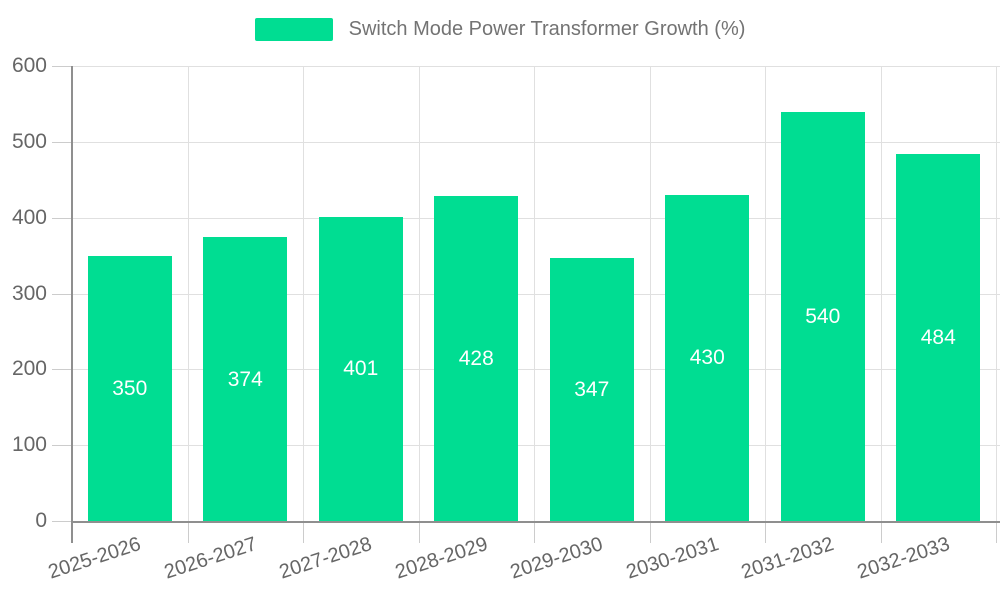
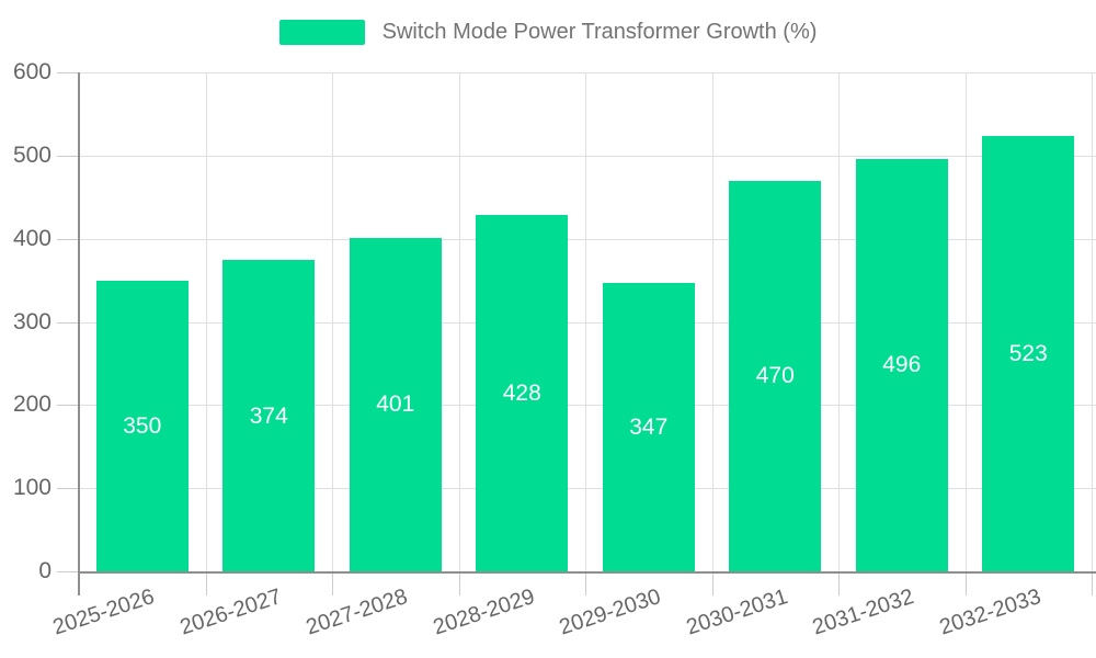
2030-2031: 430 -> 470
2031-2032: 540 -> 496
2032-2033: 484 -> 523
